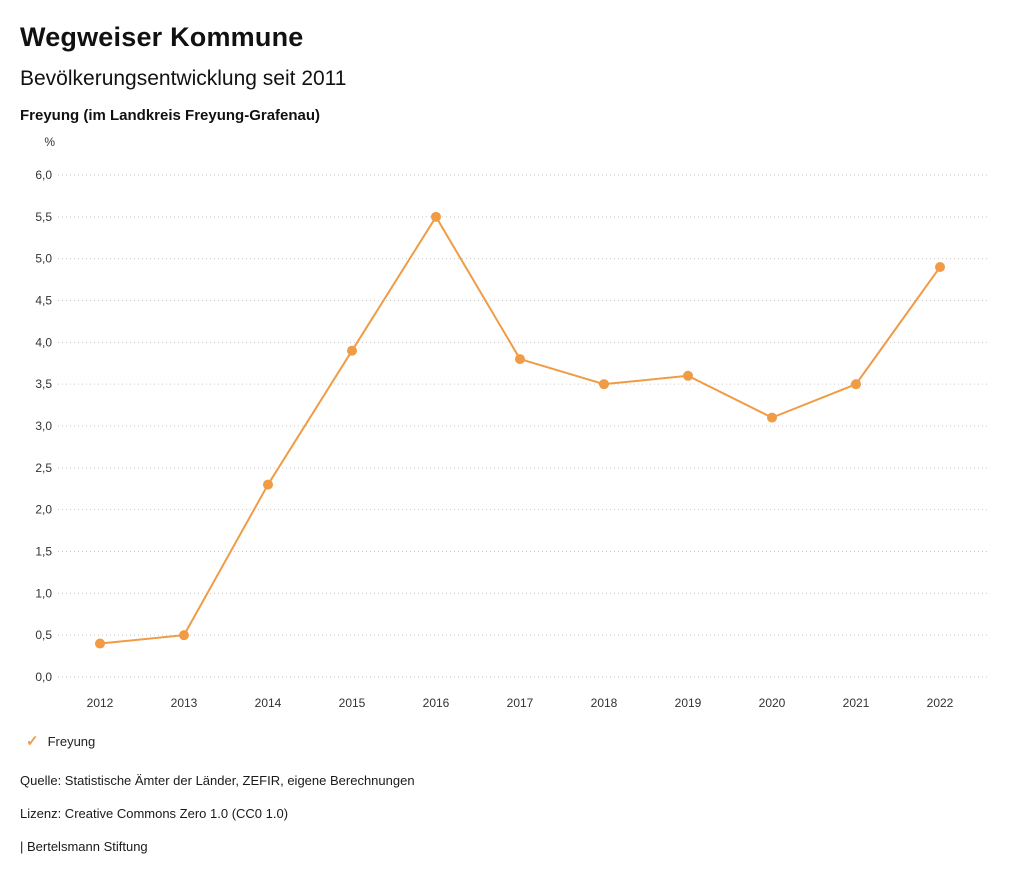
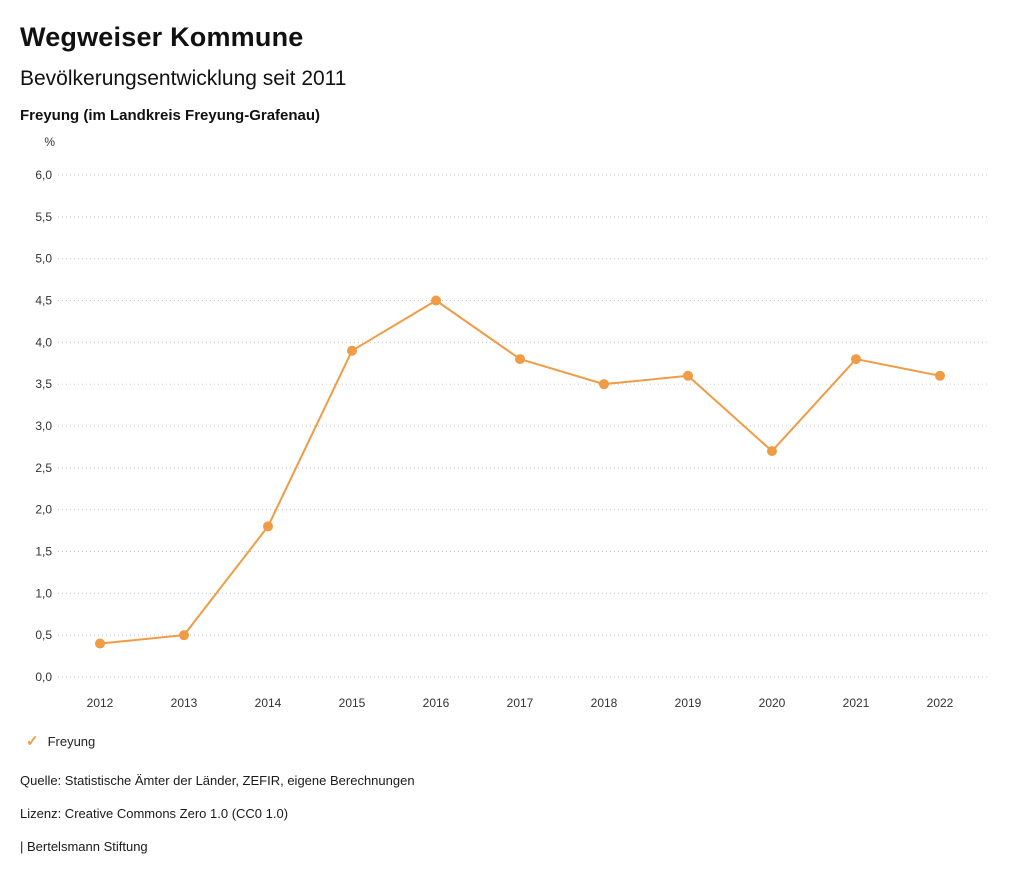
2014: 2,3 -> 1,8
2016: 5,5 -> 4,5
2020: 3,1 -> 2,7
2021: 3,5 -> 3,8
2022: 4,9 -> 3,6
